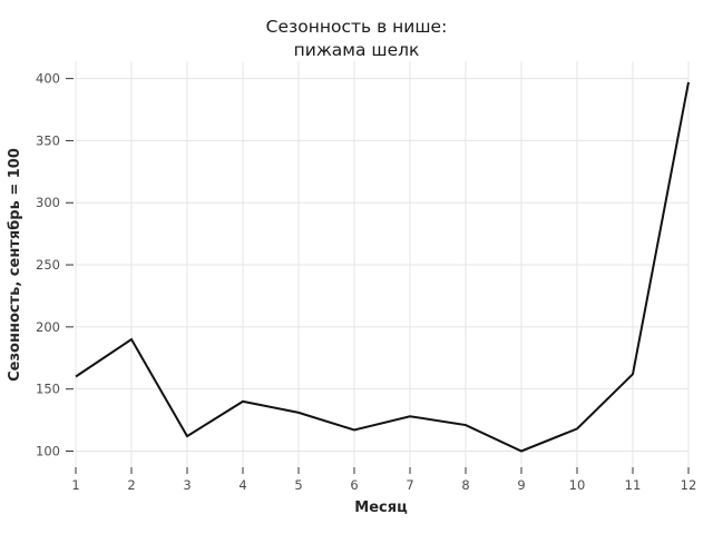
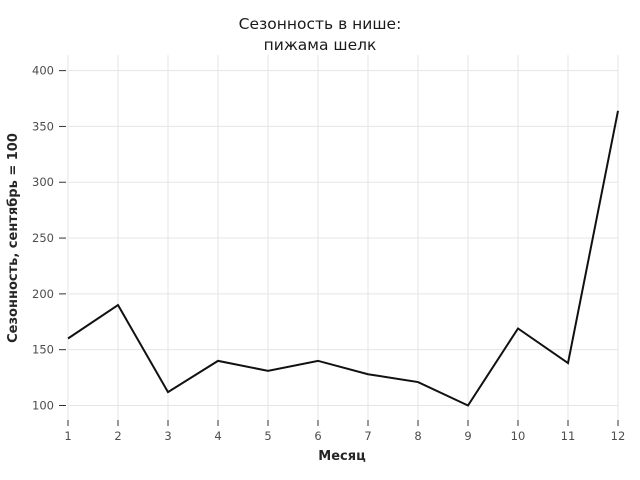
6: 117 -> 140
10: 118 -> 169
11: 162 -> 138
12: 397 -> 364
